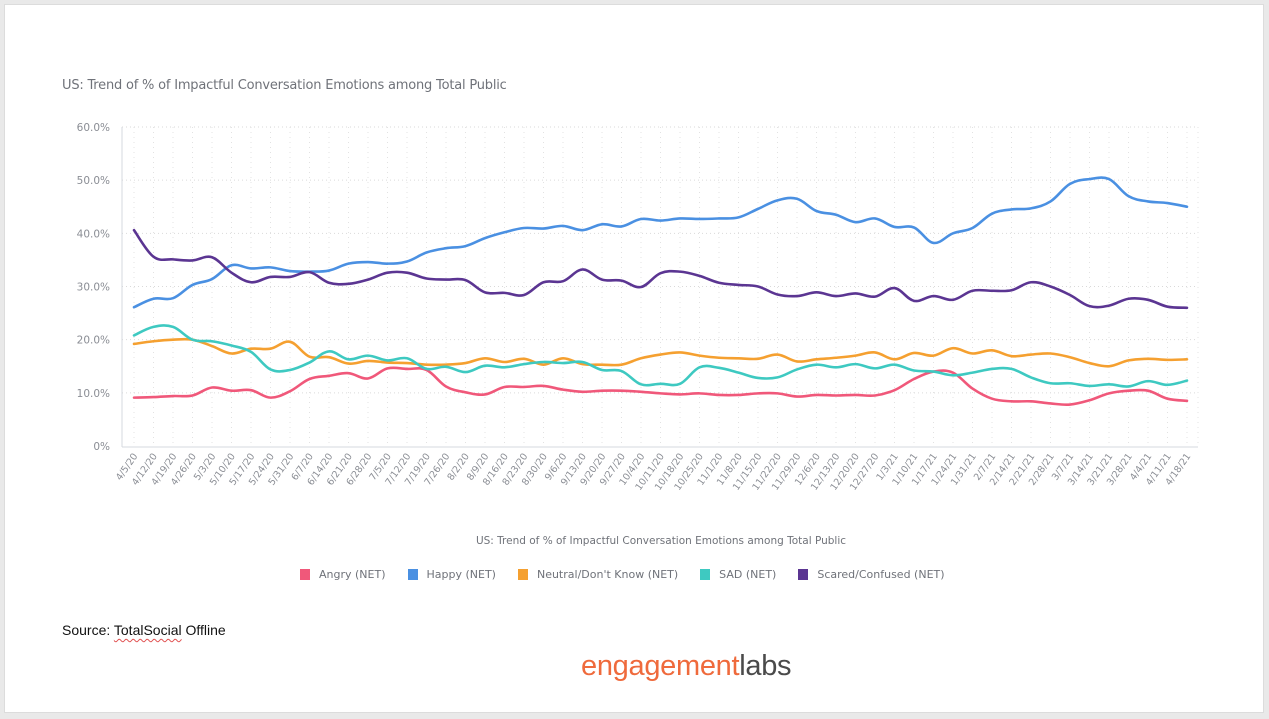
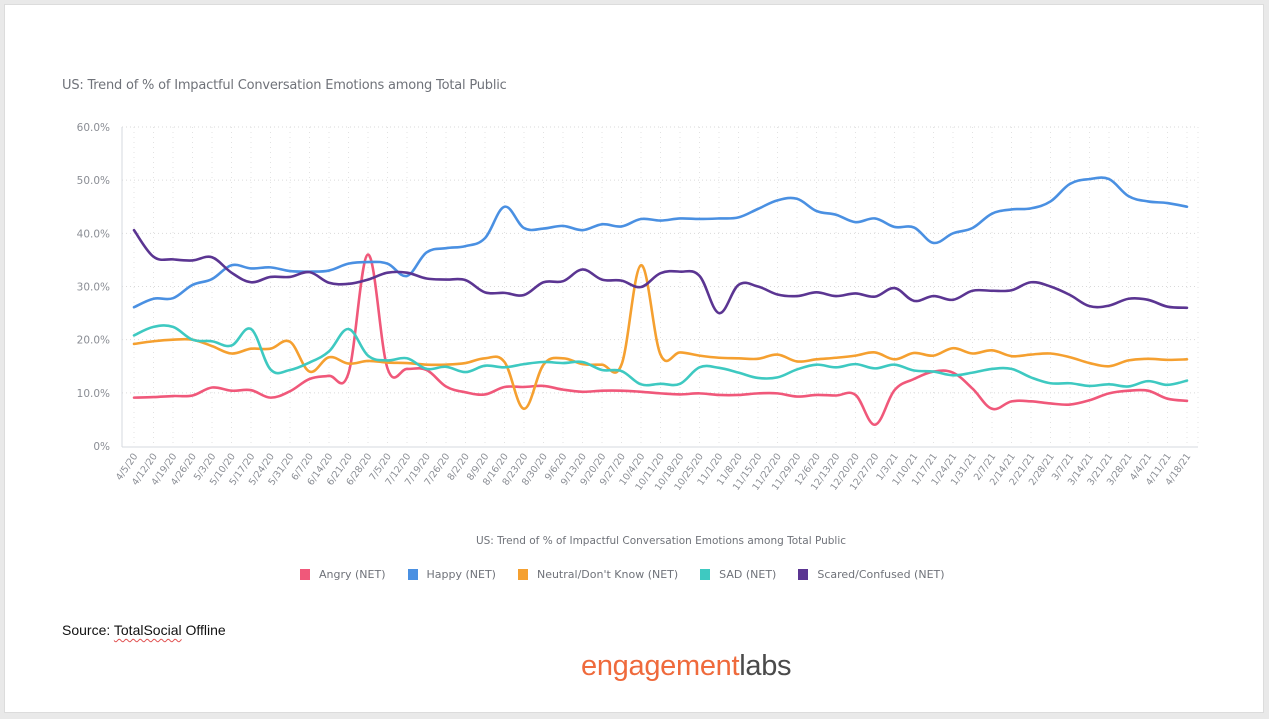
SAD (NET)/5/17/20: 18% -> 22%
Neutral/Don't Know (NET)/6/7/20: 17% -> 14%
SAD (NET)/6/21/20: 16% -> 22%
Angry (NET)/6/28/20: 13% -> 36%
Happy (NET)/7/12/20: 35% -> 32%
Happy (NET)/8/16/20: 40% -> 45%
Neutral/Don't Know (NET)/8/23/20: 16% -> 7%
Neutral/Don't Know (NET)/10/4/20: 16% -> 34%
Scared/Confused (NET)/11/1/20: 31% -> 25%
Angry (NET)/12/27/20: 10% -> 4%
Angry (NET)/2/7/21: 9% -> 7%
